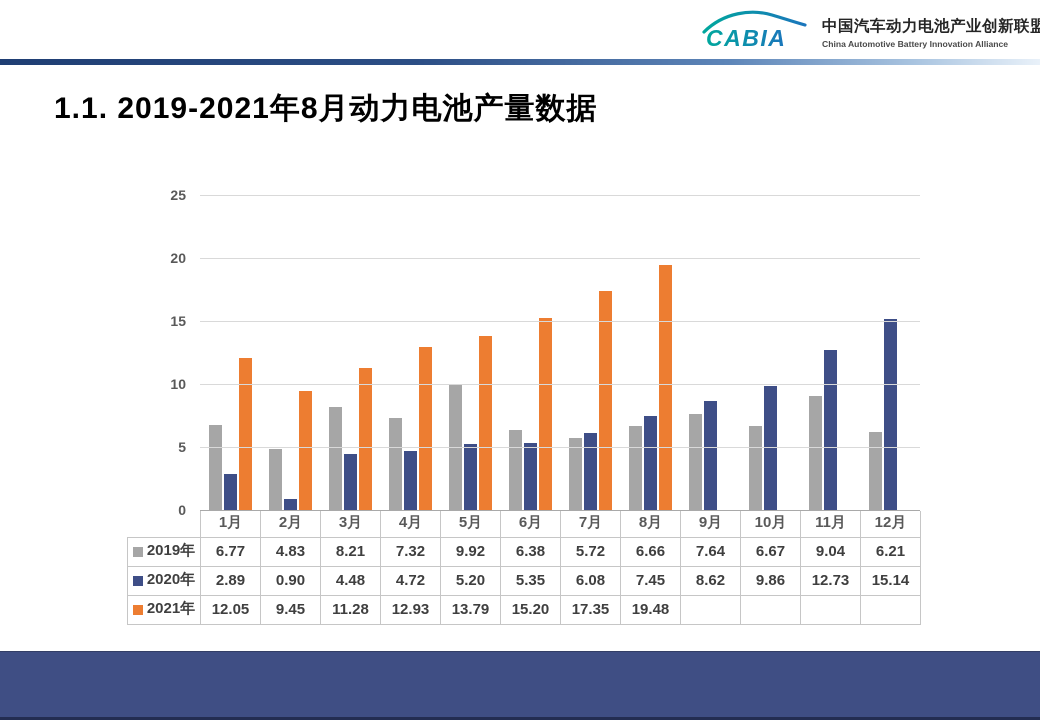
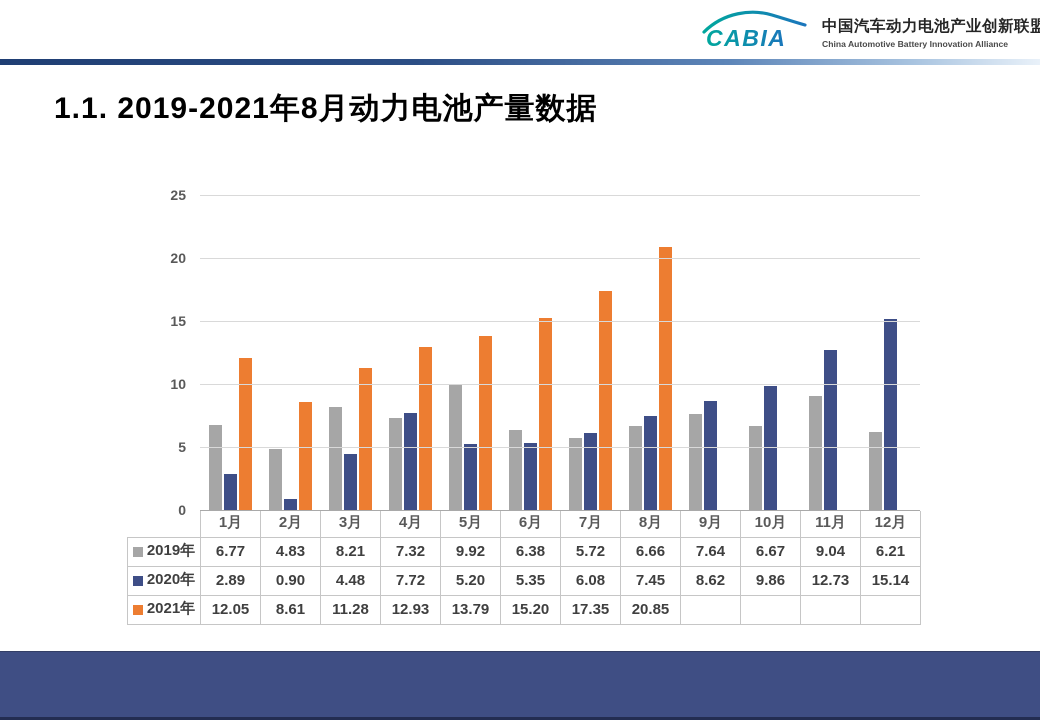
2021年/2月: 9.45 -> 8.61
2020年/4月: 4.72 -> 7.72
2021年/8月: 19.48 -> 20.85
